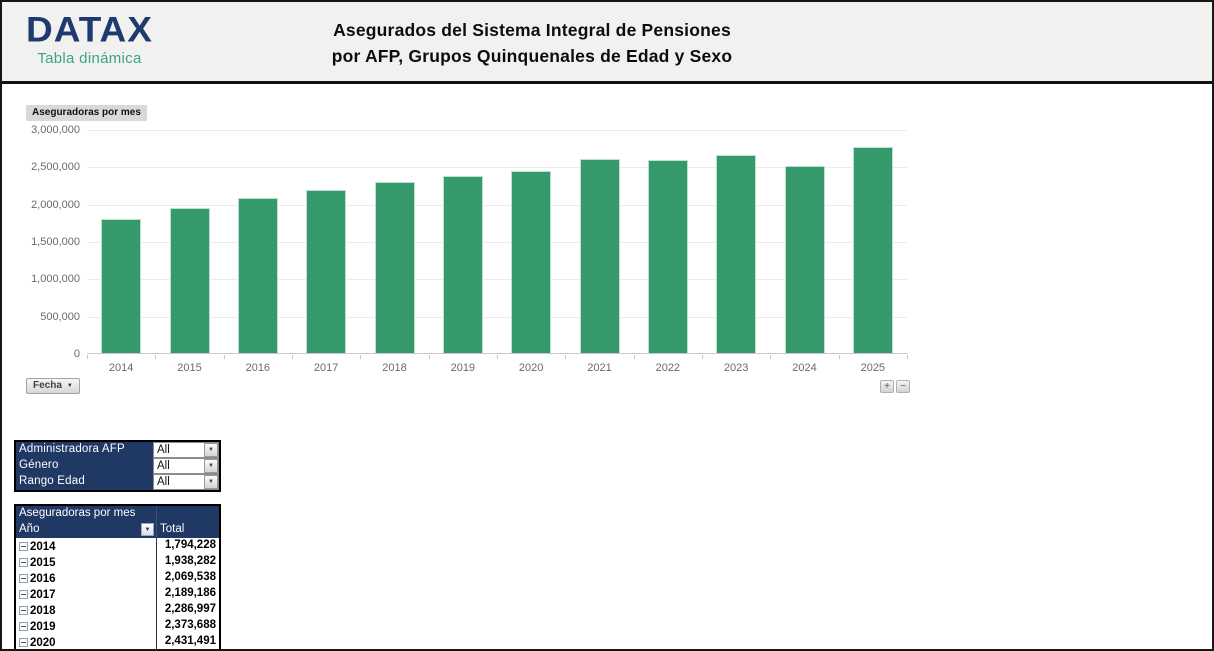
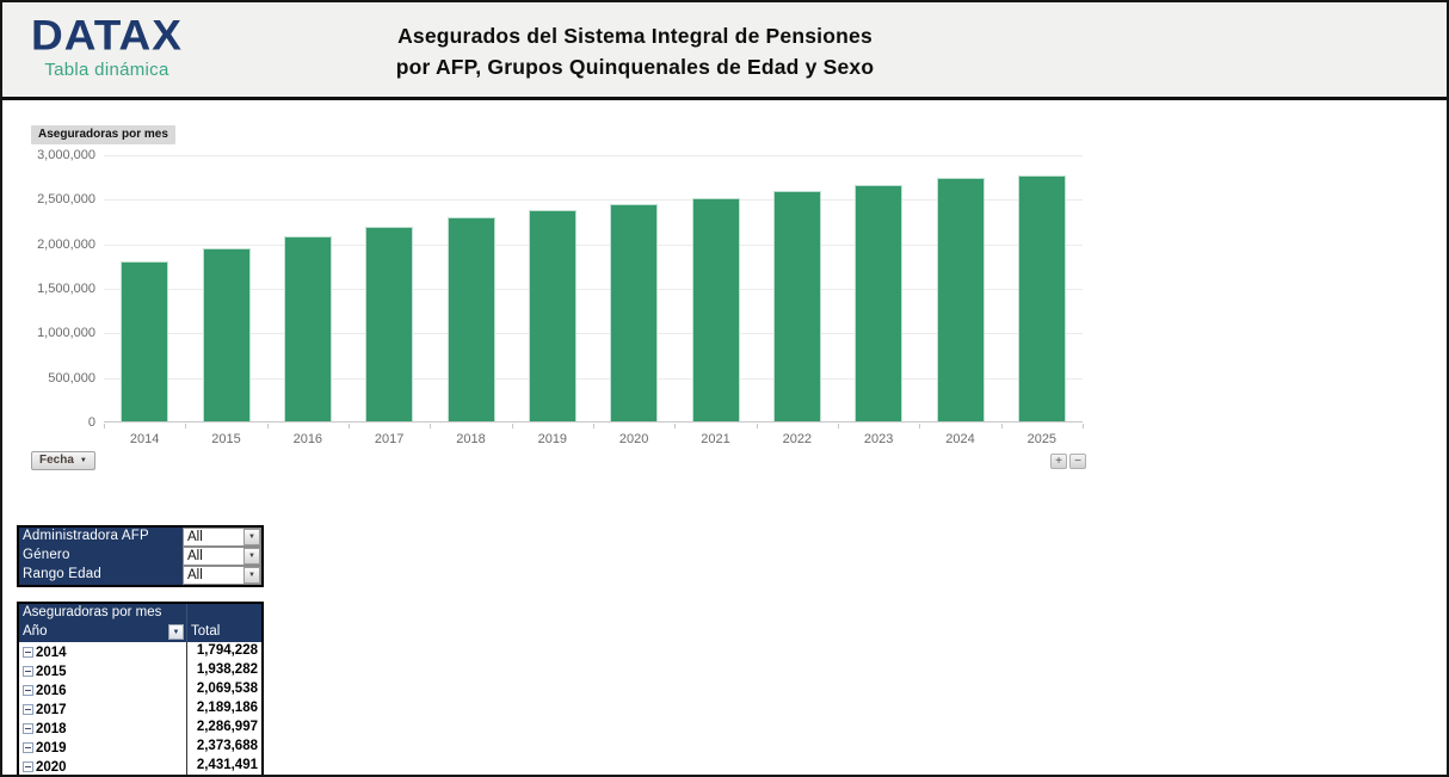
2021: 2600000 -> 2500000
2024: 2500000 -> 2700000
